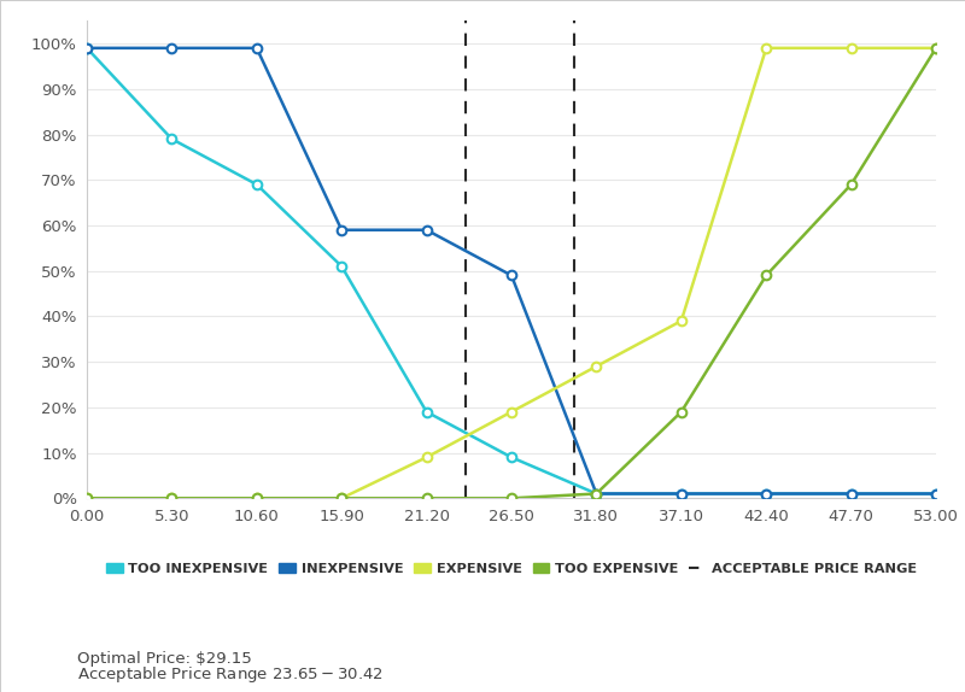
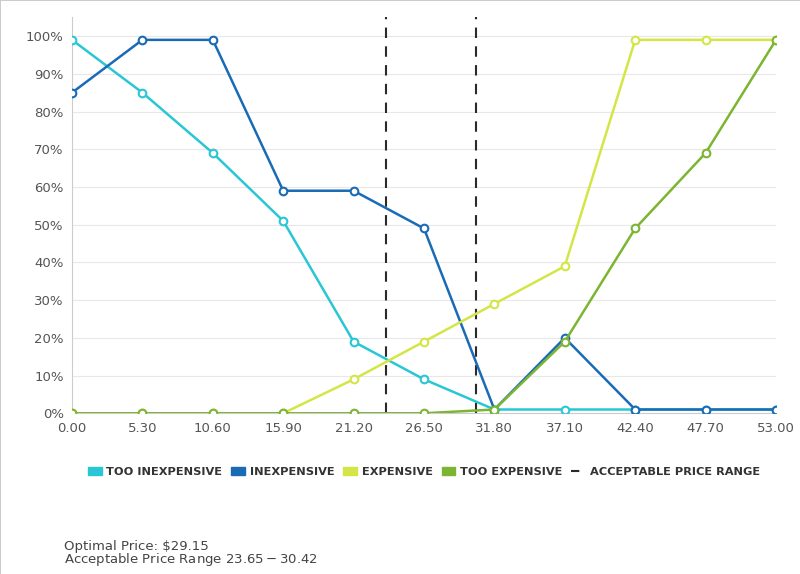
INEXPENSIVE/0.00: 99% -> 85%
TOO INEXPENSIVE/5.30: 79% -> 85%
INEXPENSIVE/37.10: 1% -> 20%
